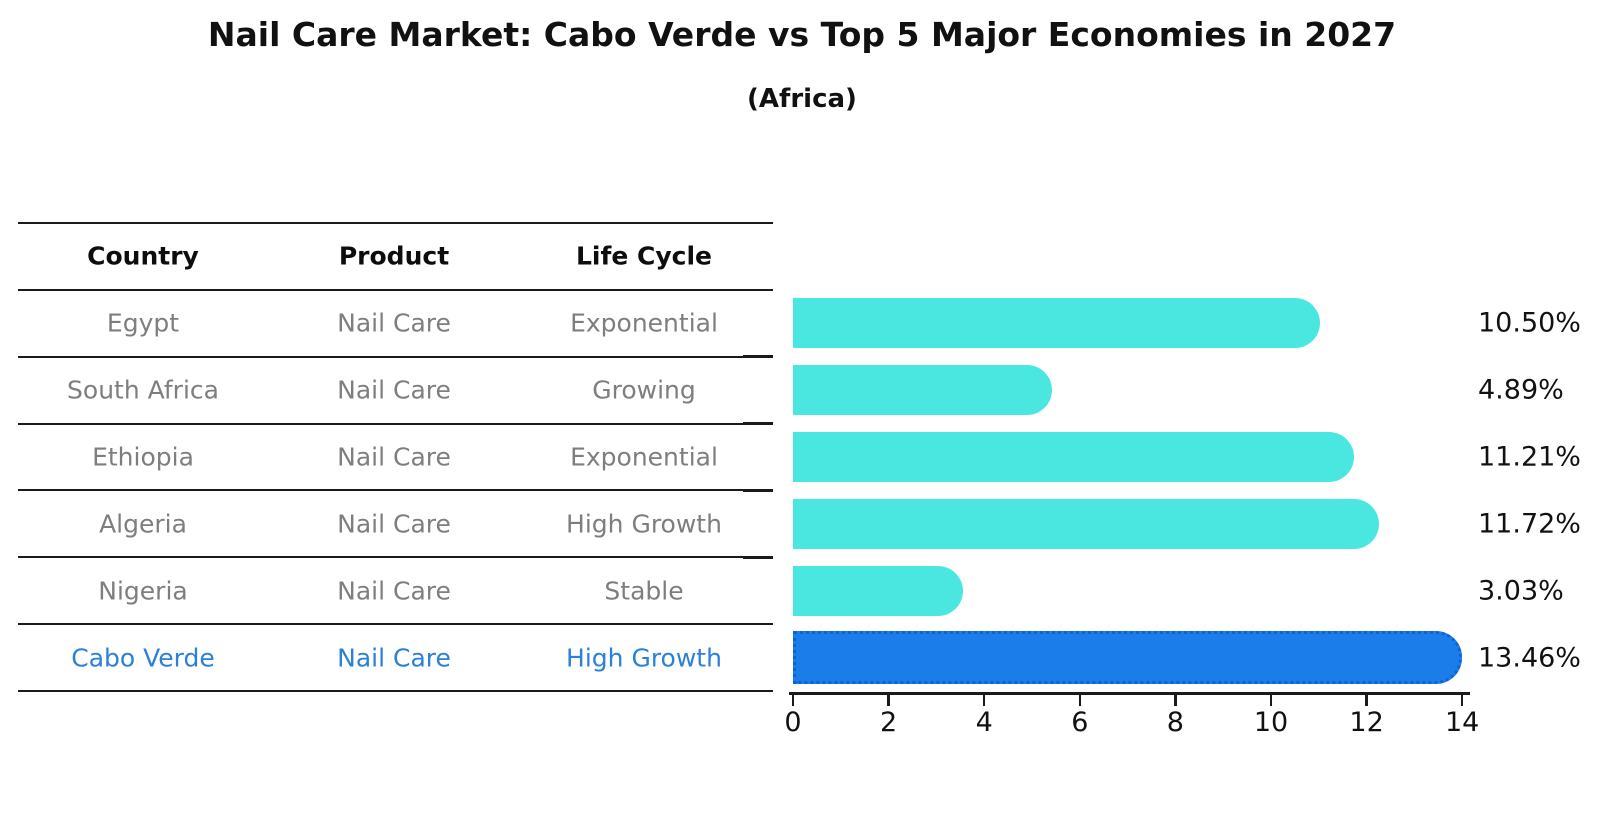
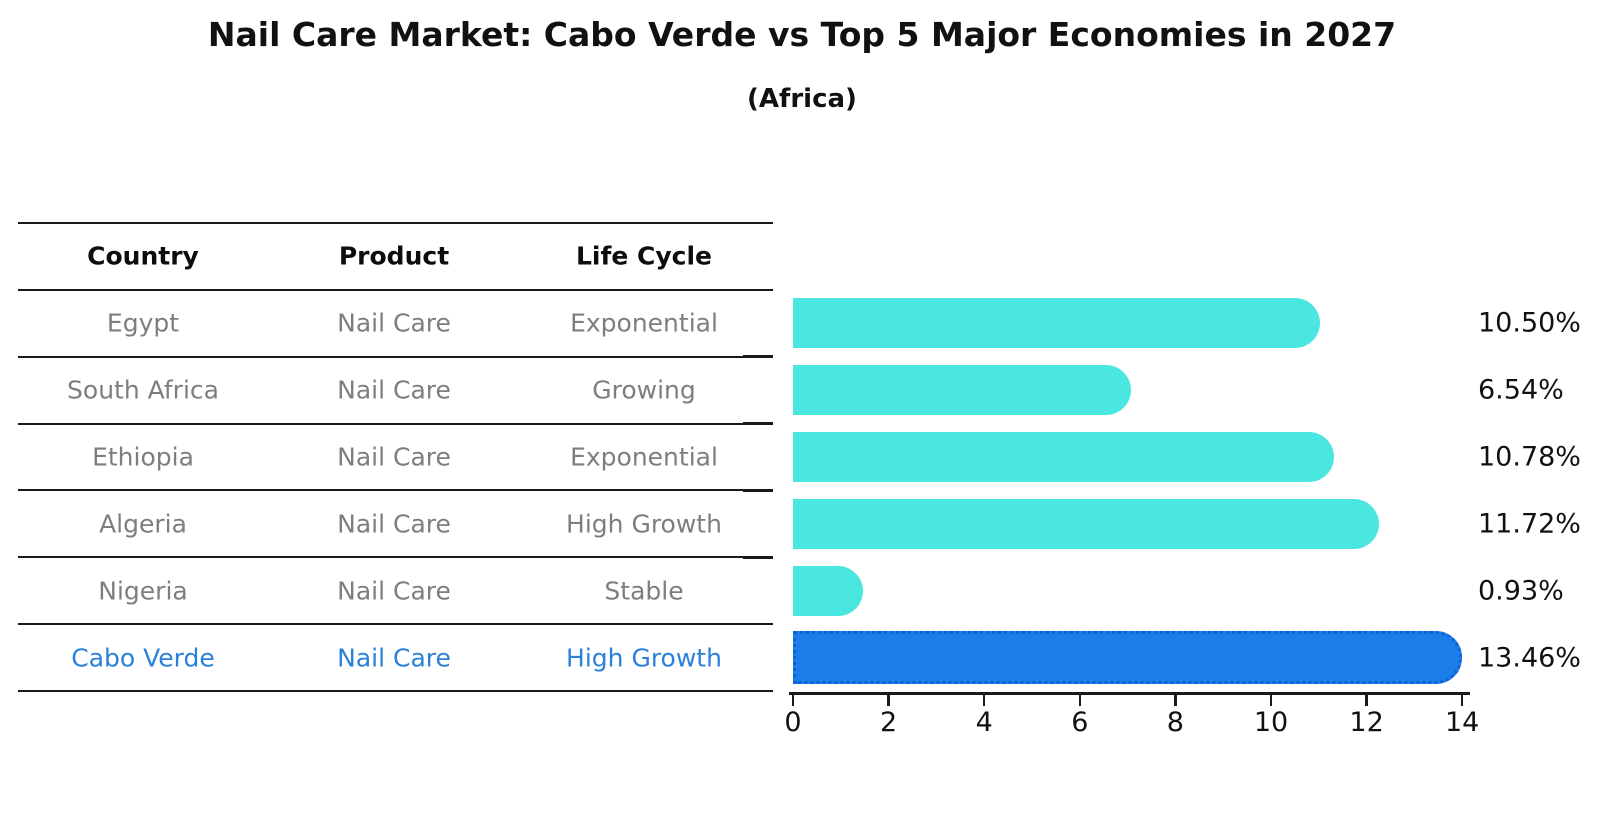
South Africa: 4.89% -> 6.54%
Ethiopia: 11.21% -> 10.78%
Nigeria: 3.03% -> 0.93%
